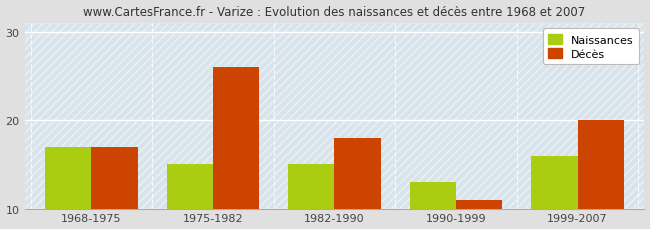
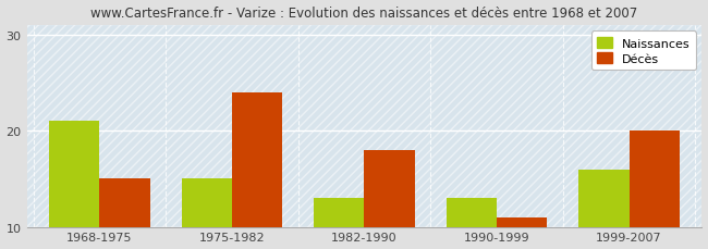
Naissances/1968-1975: 17 -> 21
Décès/1968-1975: 17 -> 15
Décès/1975-1982: 26 -> 24
Naissances/1982-1990: 15 -> 13
